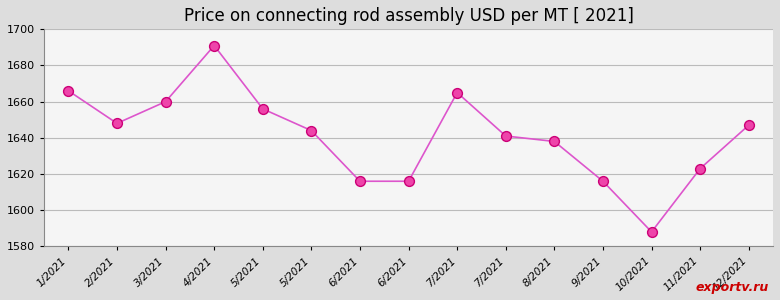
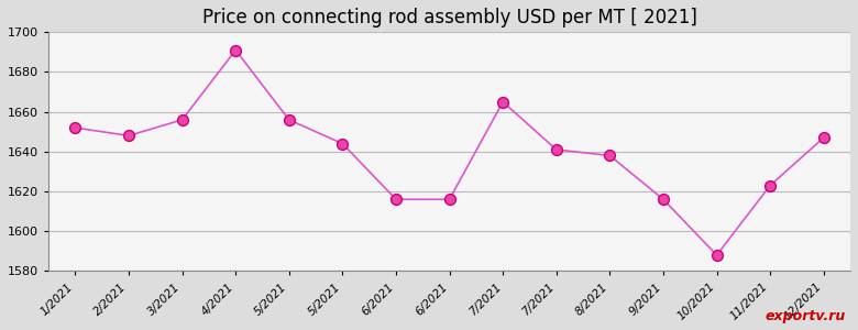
1/2021: 1666 -> 1652
3/2021: 1660 -> 1656
